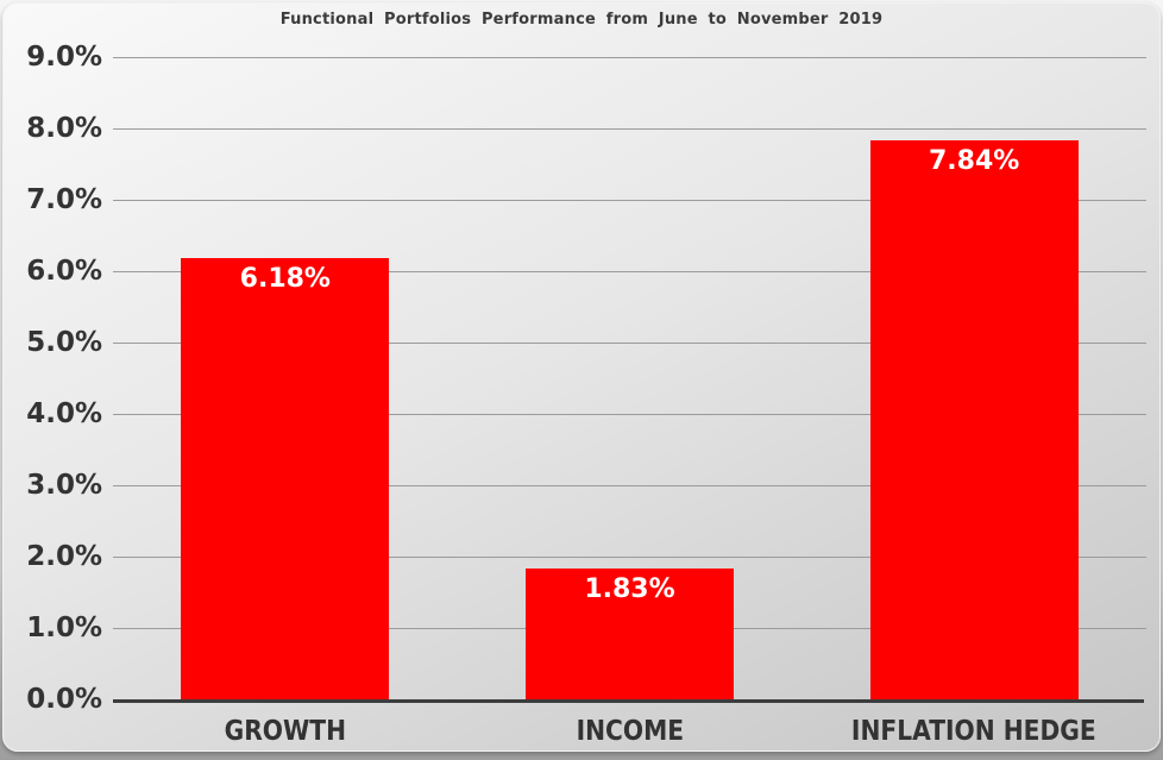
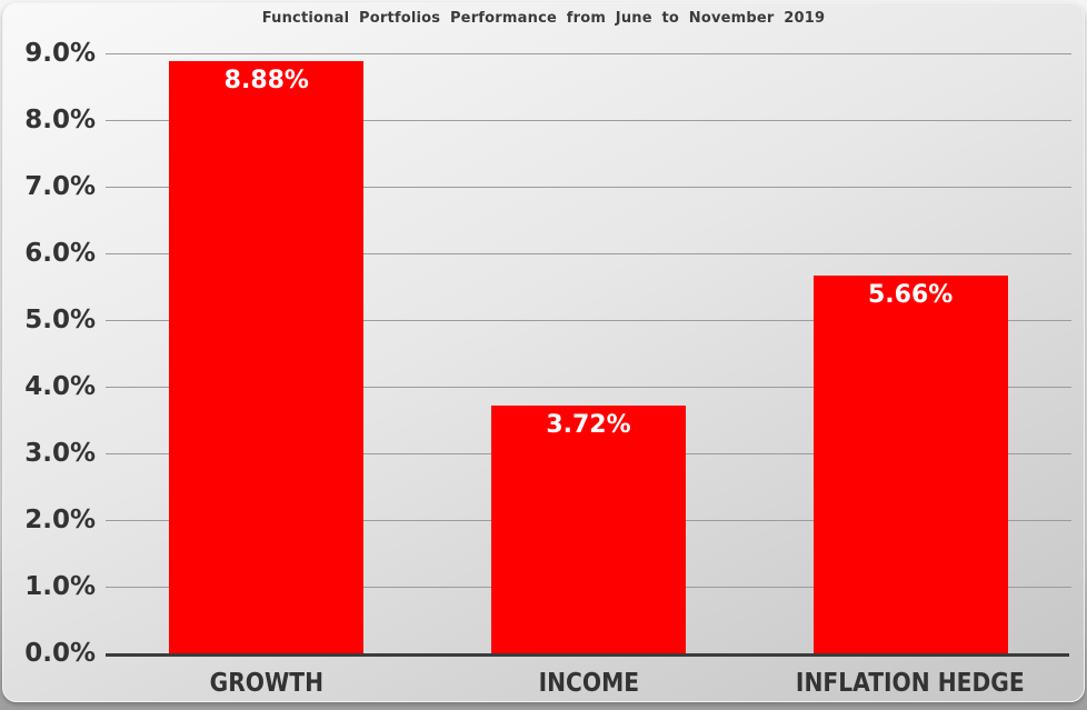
GROWTH: 6.18% -> 8.88%
INCOME: 1.83% -> 3.72%
INFLATION HEDGE: 7.84% -> 5.66%
